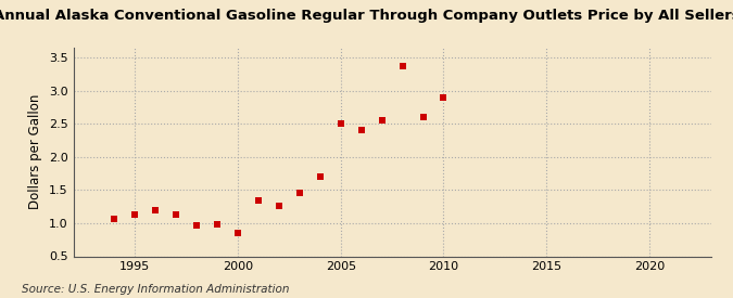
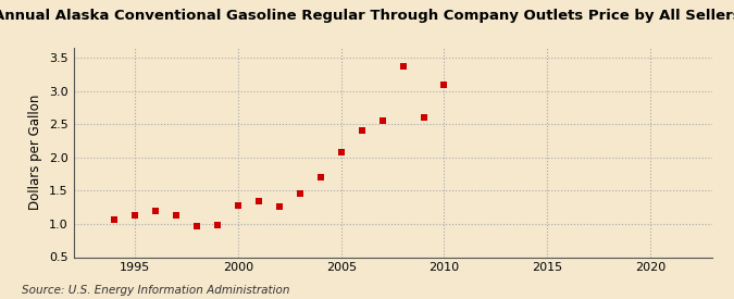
2000: 0.86 -> 1.28
2005: 2.50 -> 2.08
2010: 2.90 -> 3.09
